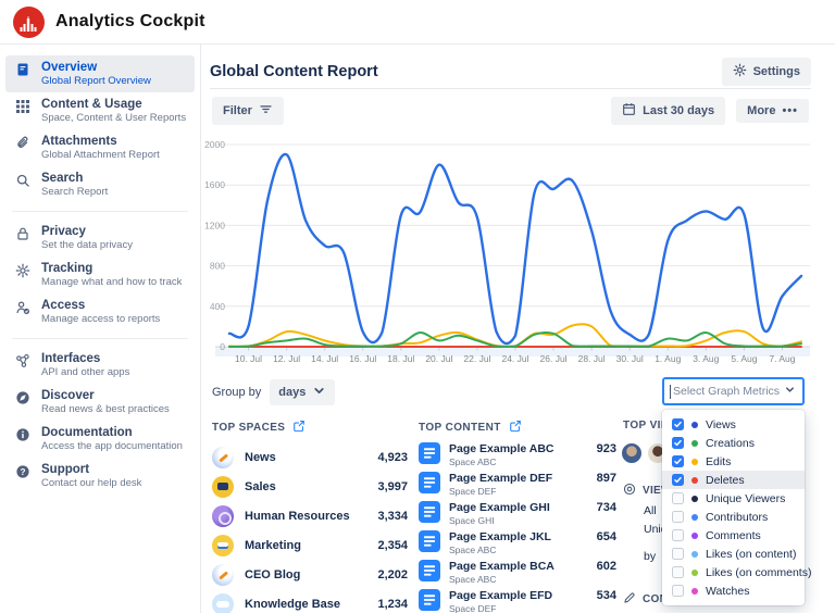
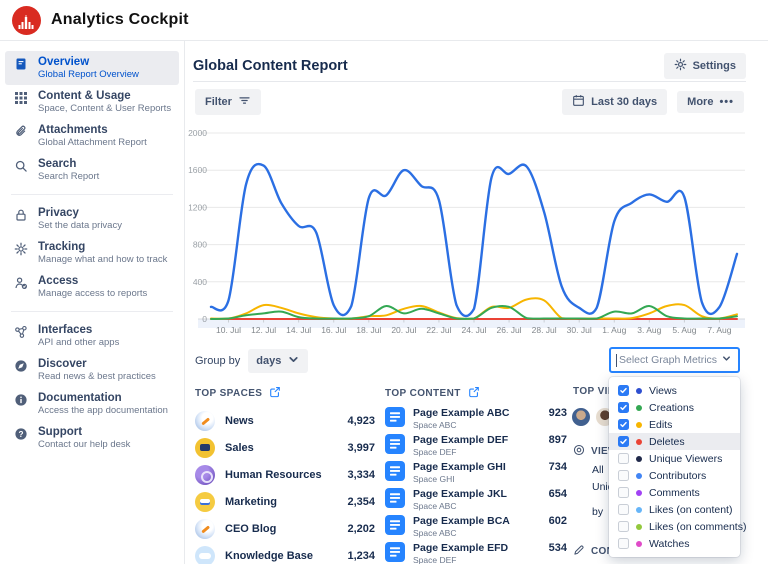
Views/12. Jul: 1900 -> 1600
Views/20. Jul: 1800 -> 1600
Views/7. Aug: 500 -> 100
